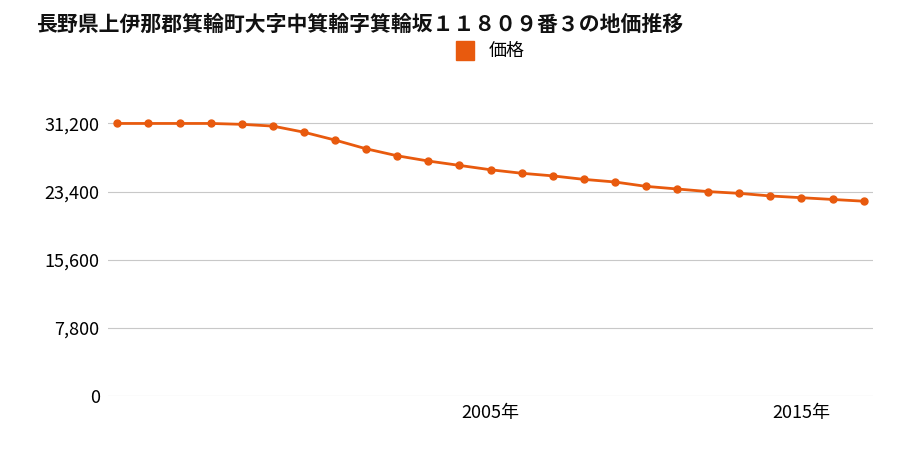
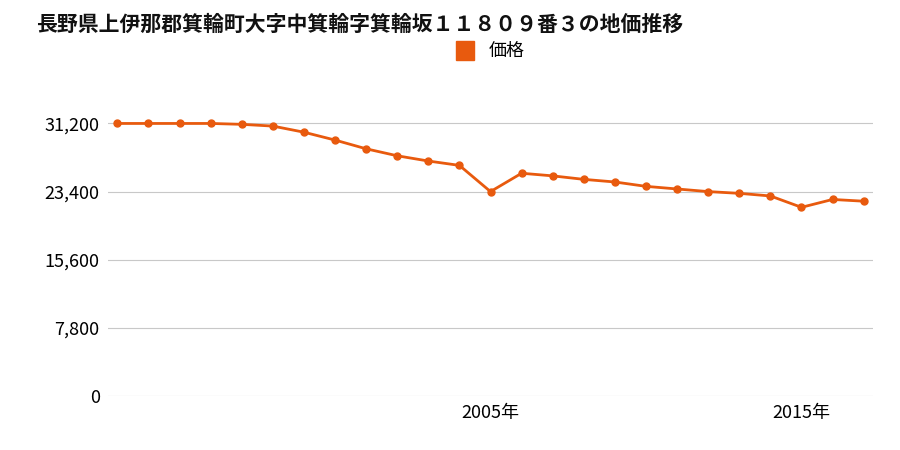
2005年: 25,900 -> 23,400
2015年: 22,700 -> 21,600
